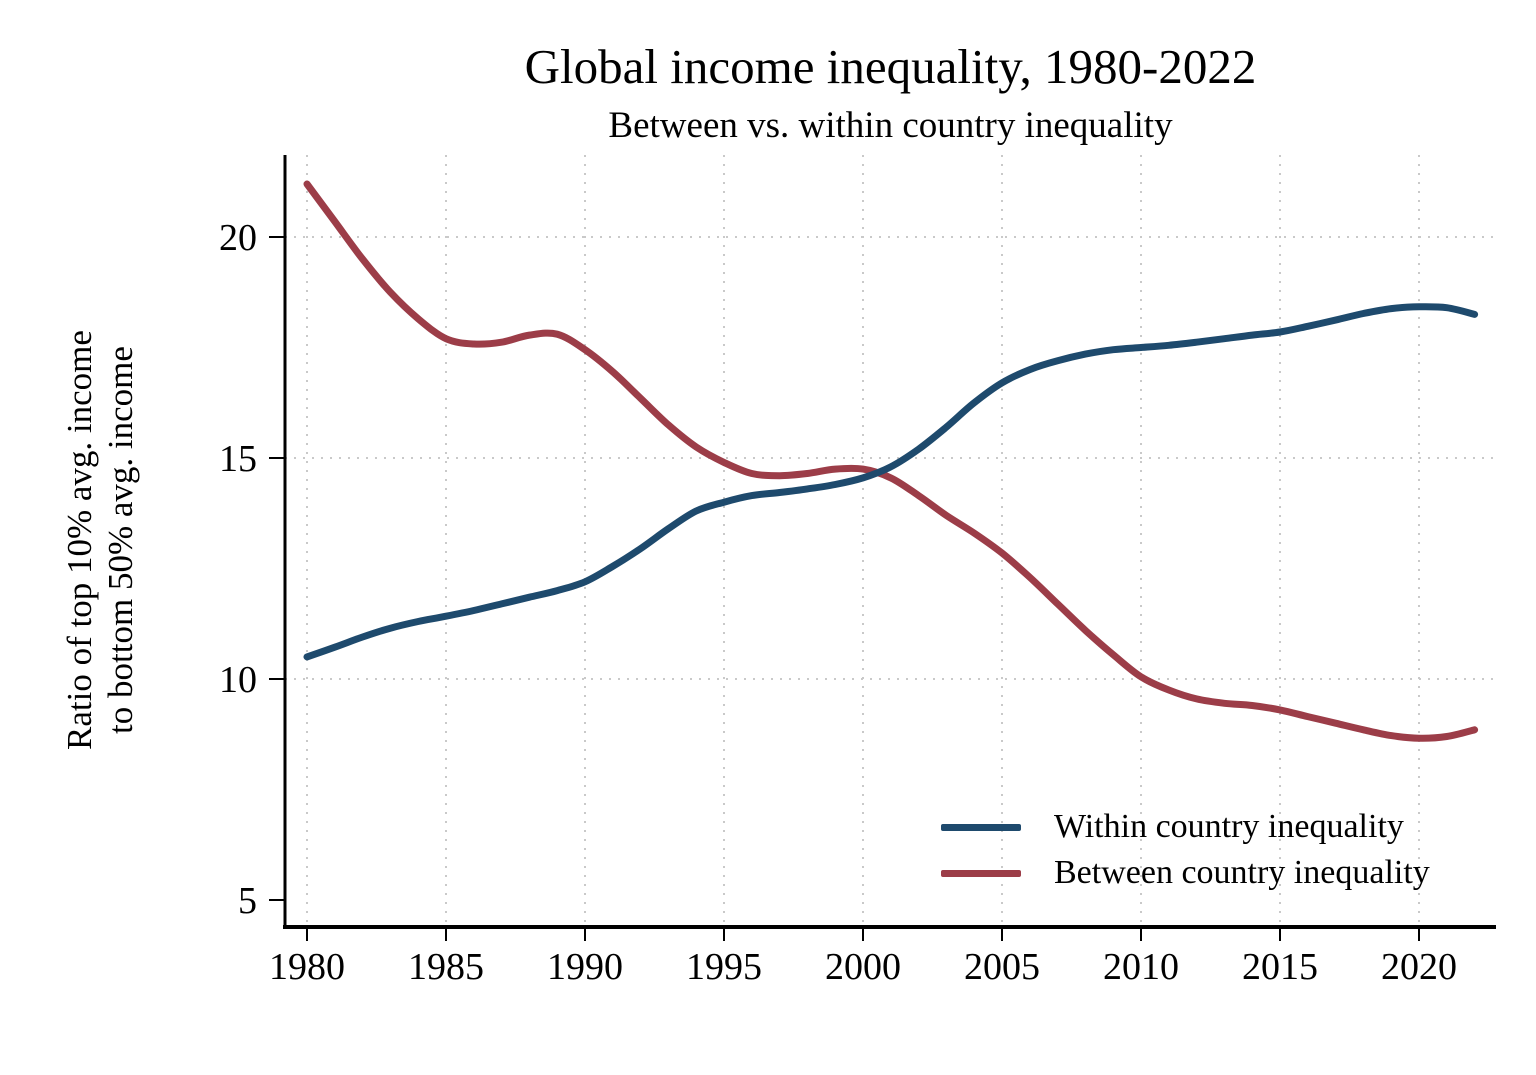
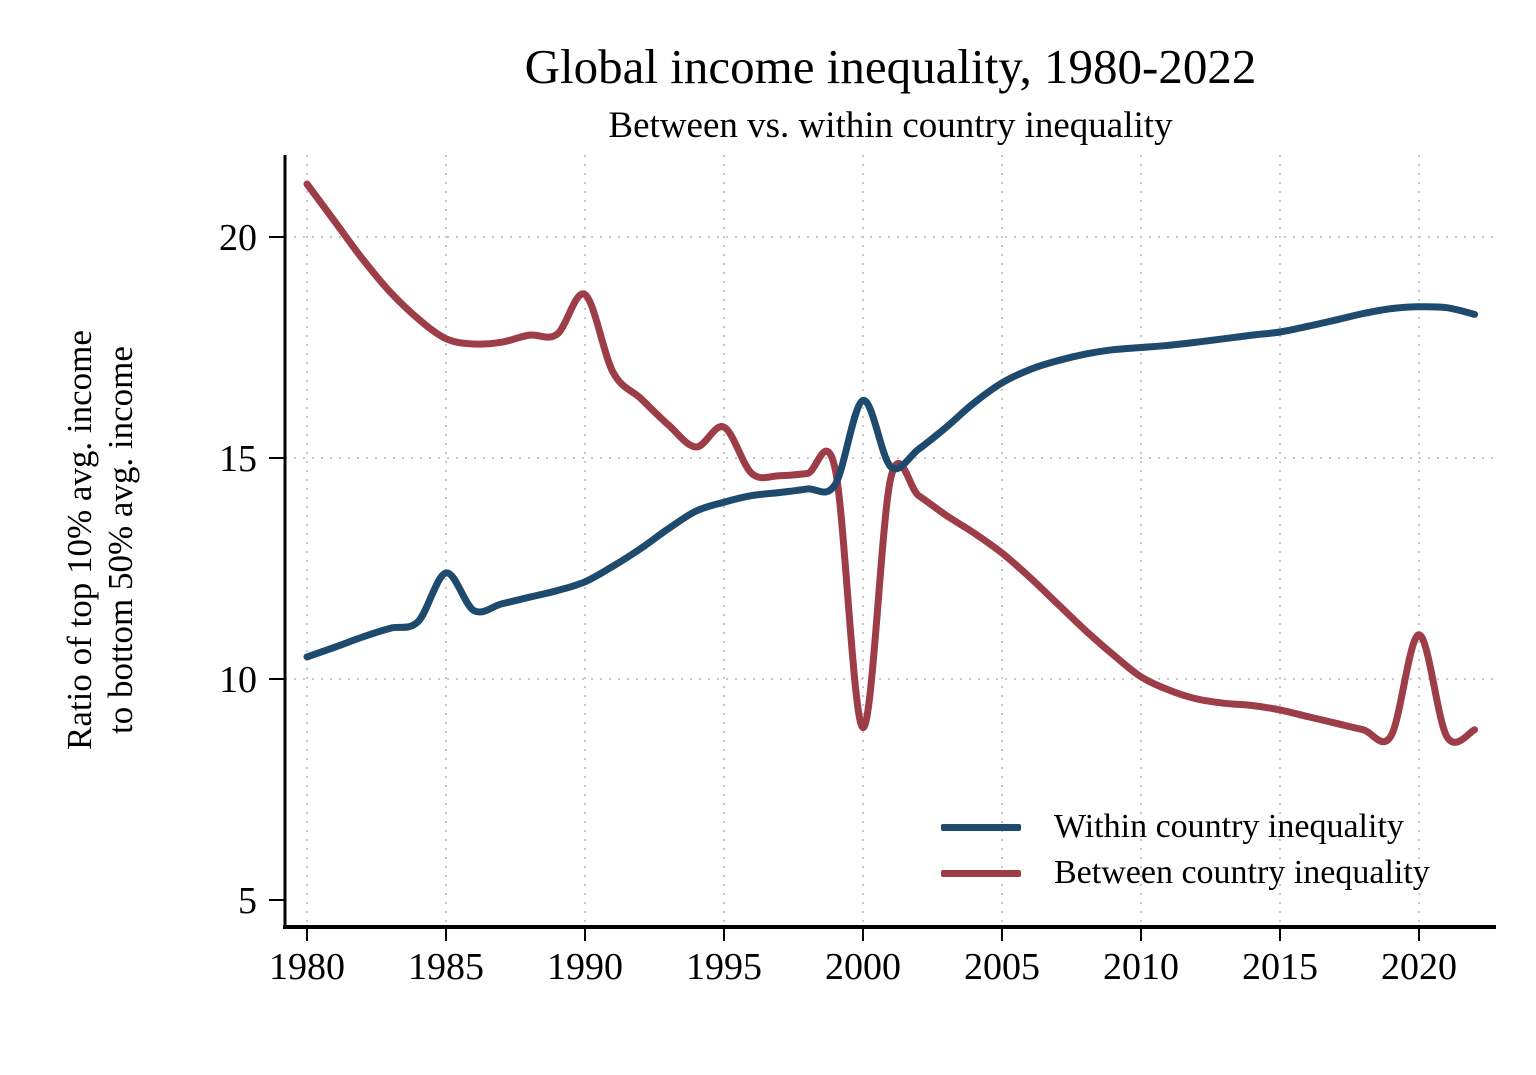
Within country inequality/1985: 11.4 -> 12.4
Between country inequality/1990: 17.4 -> 18.7
Between country inequality/1995: 14.9 -> 15.7
Within country inequality/2000: 14.6 -> 16.3
Between country inequality/2000: 14.8 -> 8.9
Between country inequality/2020: 8.7 -> 11.0
